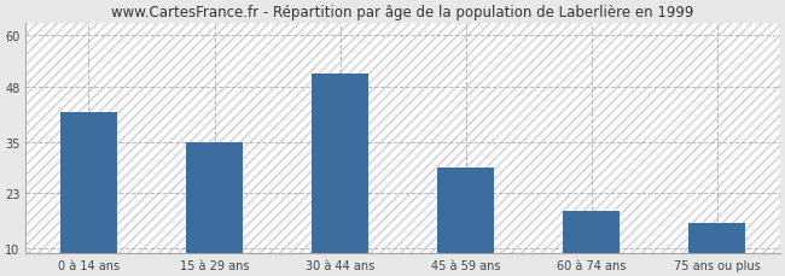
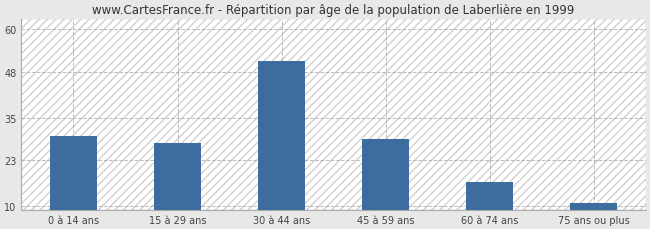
0 à 14 ans: 42 -> 30
15 à 29 ans: 35 -> 28
60 à 74 ans: 19 -> 17
75 ans ou plus: 16 -> 11
